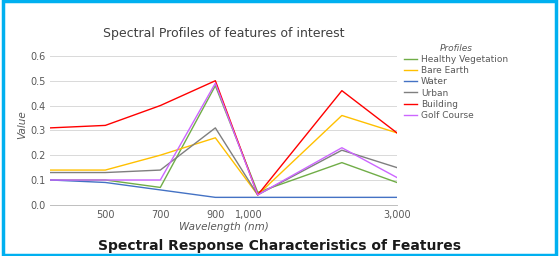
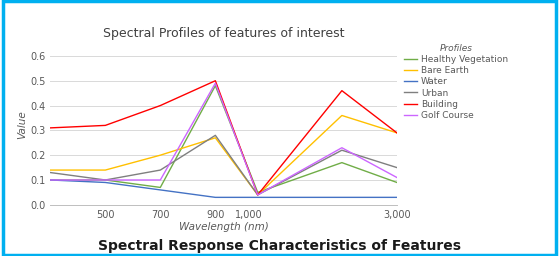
Urban/500: 0.13 -> 0.10
Urban/900: 0.31 -> 0.28
